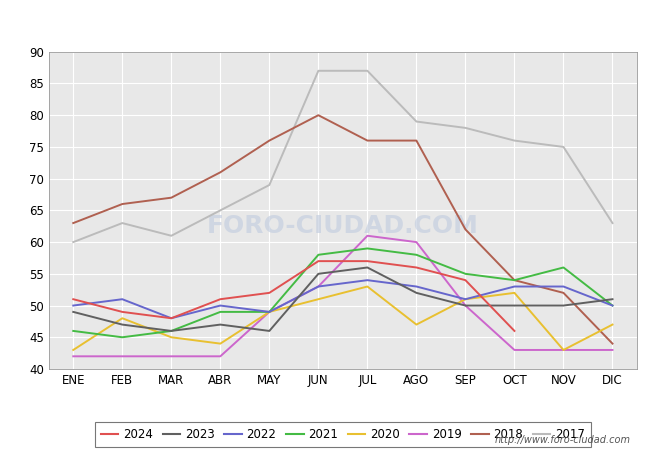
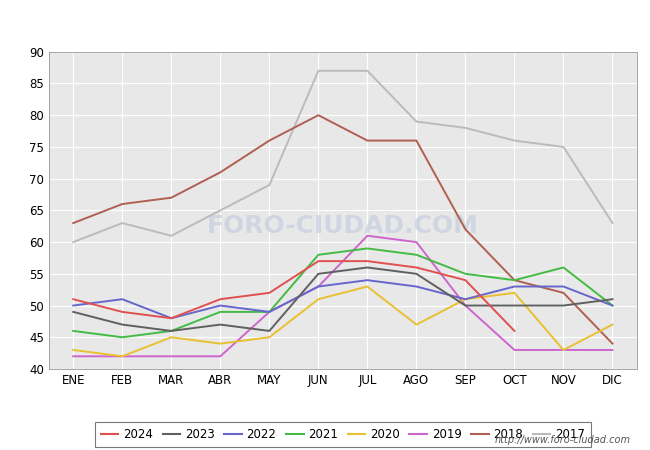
2020/FEB: 48 -> 42
2020/MAY: 49 -> 45
2023/AGO: 52 -> 55
